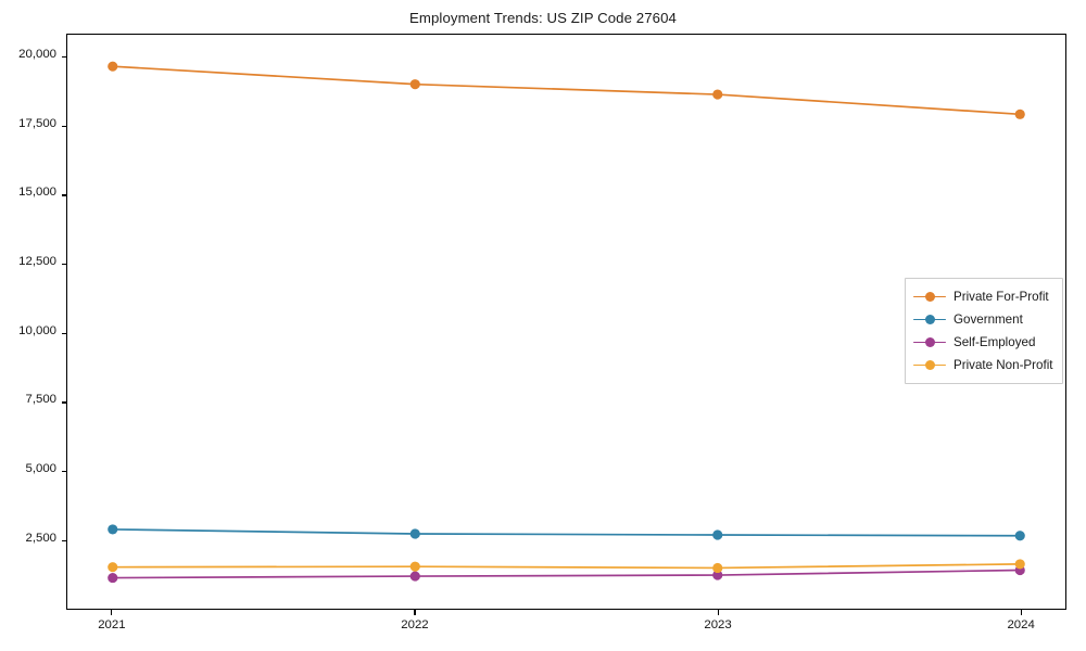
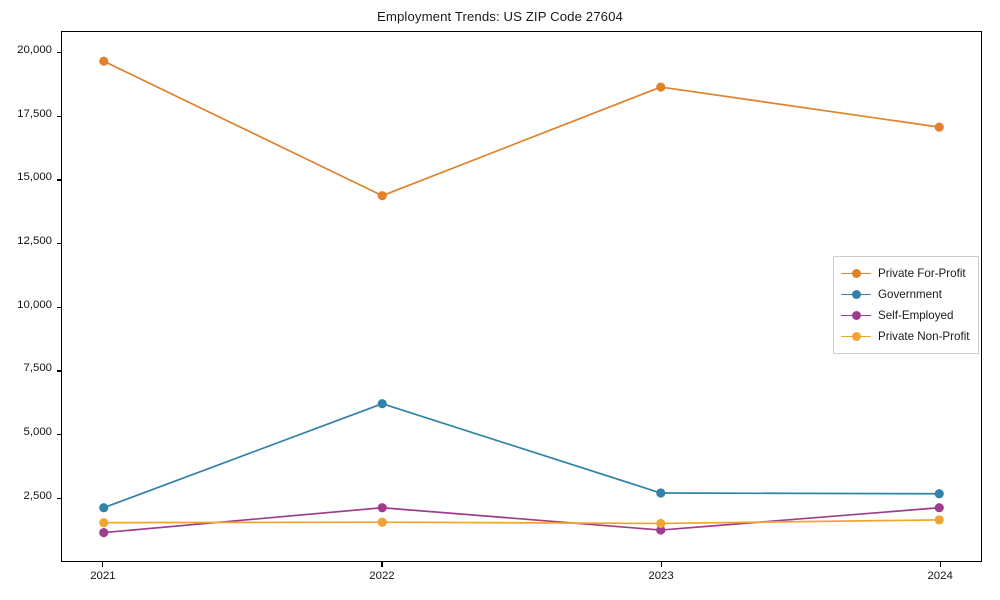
Government/2021: 2900 -> 2100
Private For-Profit/2022: 19000 -> 14400
Government/2022: 2700 -> 6200
Self-Employed/2022: 1200 -> 2100
Private For-Profit/2024: 18000 -> 17100
Self-Employed/2024: 1400 -> 2100
